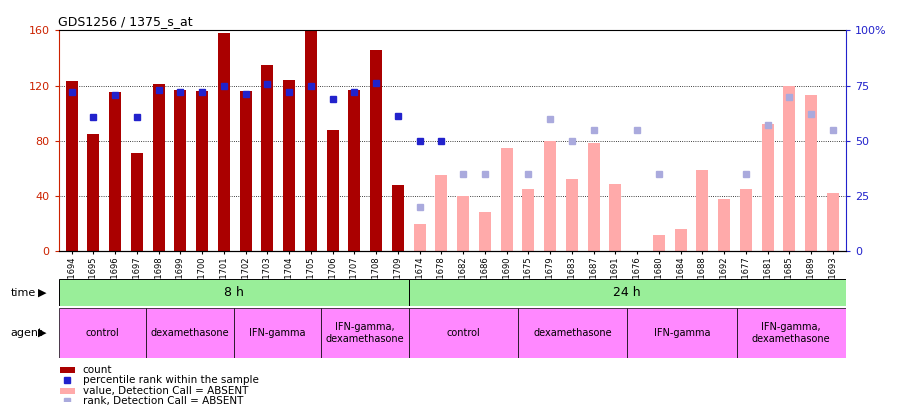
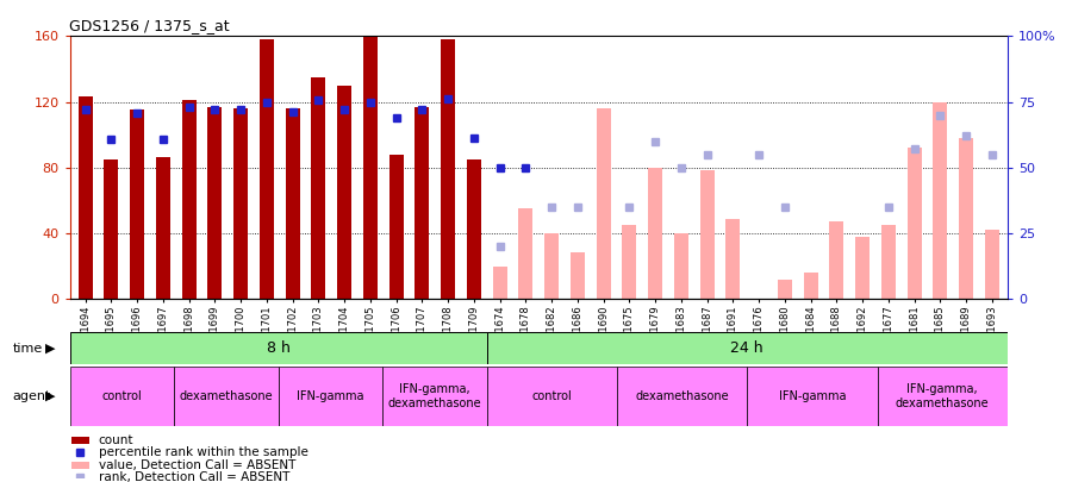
GSM31697: 71 -> 86
GSM31704: 124 -> 130
GSM31708: 146 -> 158
GSM31709: 48 -> 85
GSM31690: 75 -> 116
GSM31683: 52 -> 40
GSM31688: 59 -> 47
GSM31689: 113 -> 98
